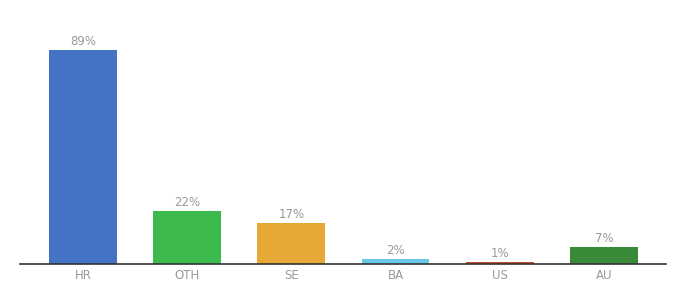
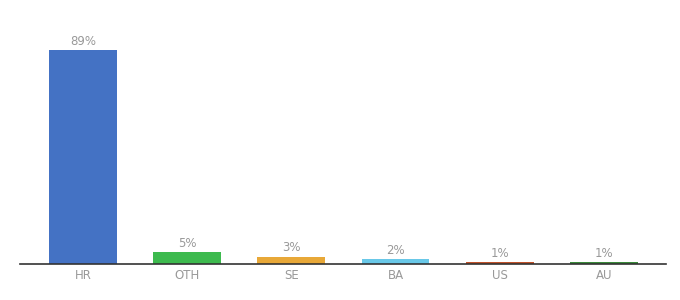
OTH: 22% -> 5%
SE: 17% -> 3%
AU: 7% -> 1%
